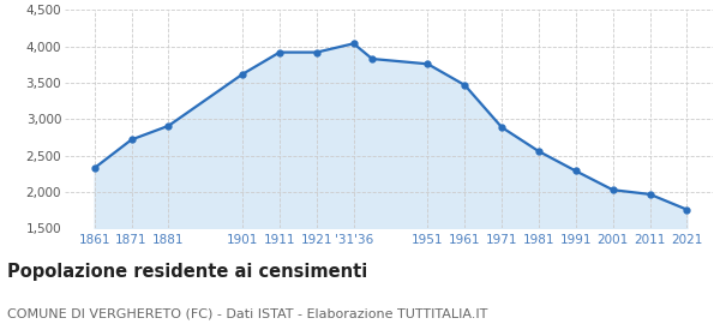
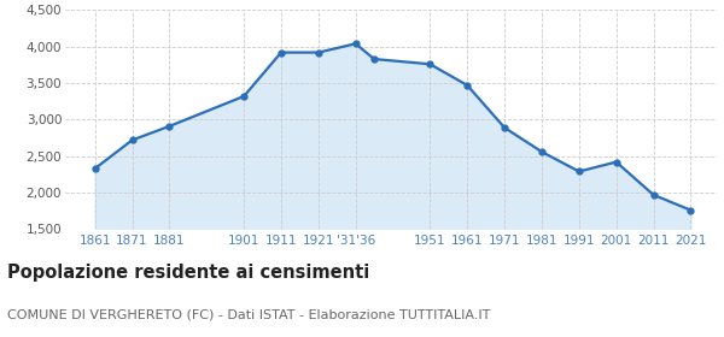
1901: 3,620 -> 3,320
2001: 2,030 -> 2,420
